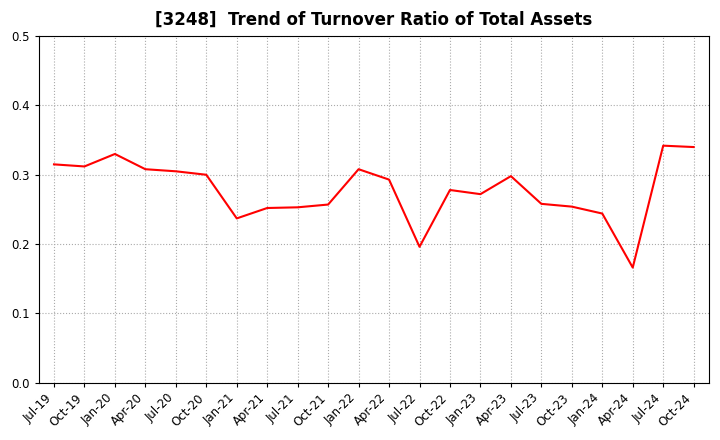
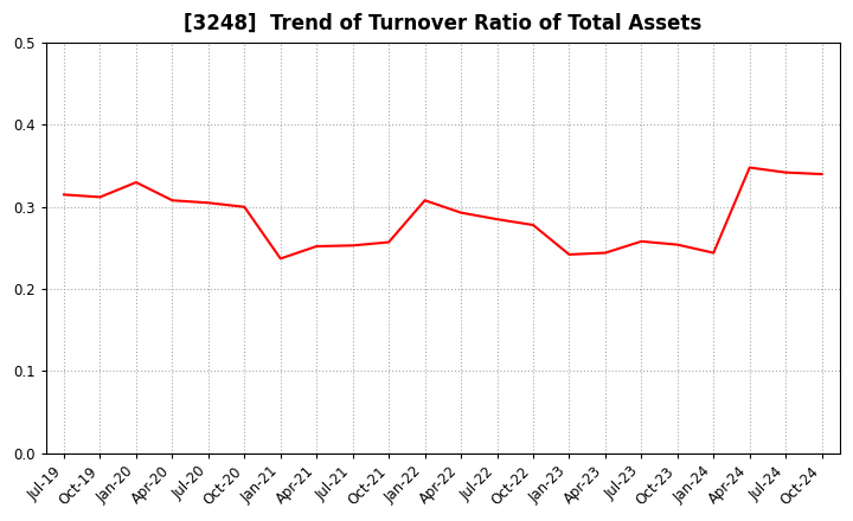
Jul-22: 0.196 -> 0.285
Jan-23: 0.272 -> 0.242
Apr-23: 0.298 -> 0.244
Apr-24: 0.166 -> 0.348
